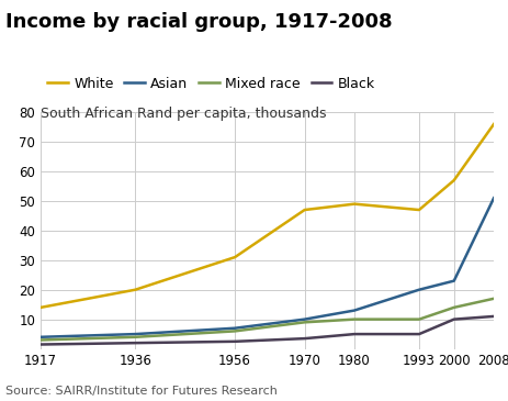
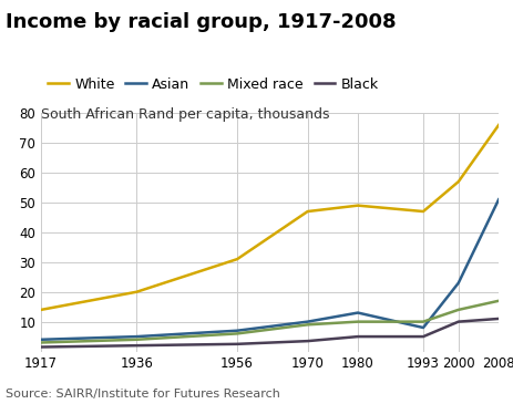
Asian/1993: 20 -> 8
